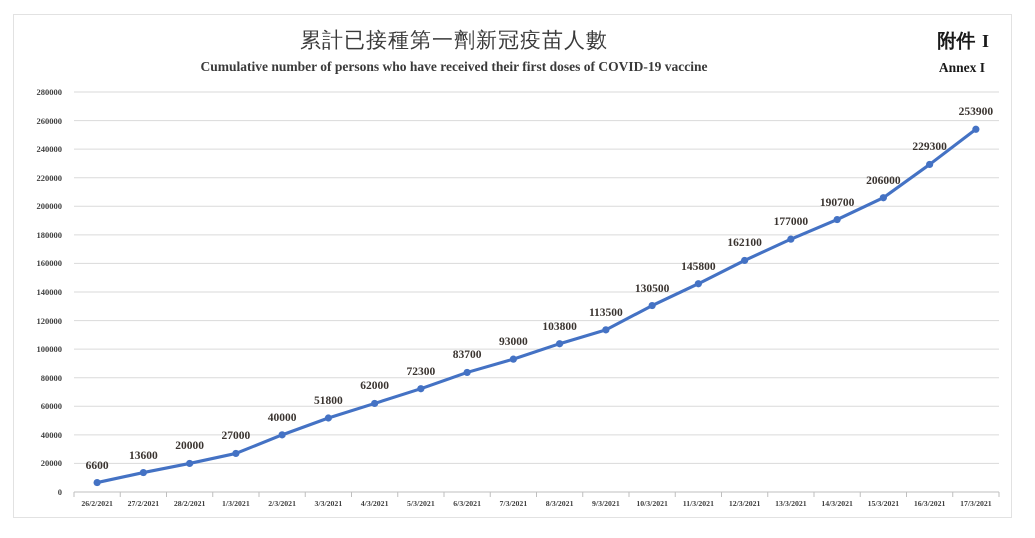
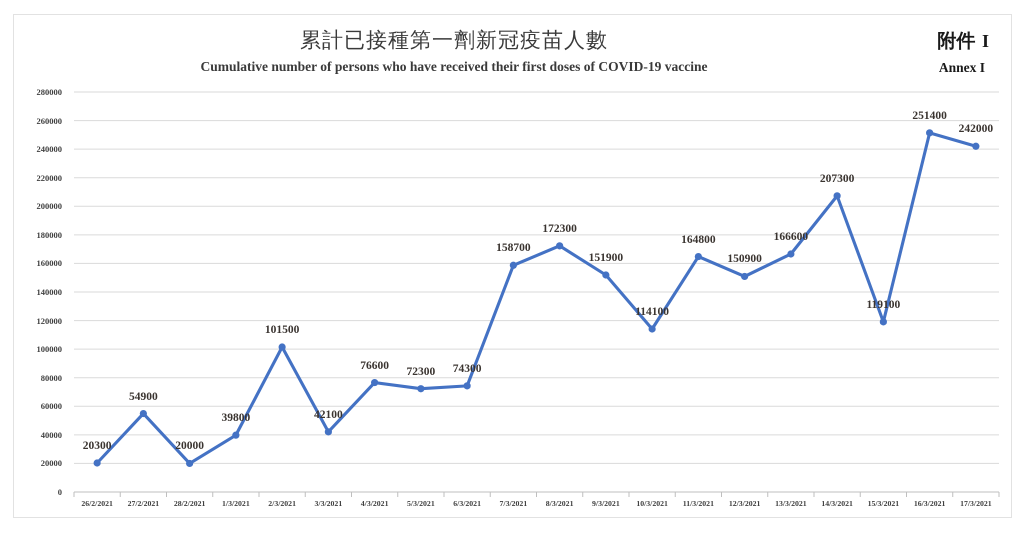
26/2/2021: 6600 -> 20300
27/2/2021: 13600 -> 54900
1/3/2021: 27000 -> 39800
2/3/2021: 40000 -> 101500
3/3/2021: 51800 -> 42100
4/3/2021: 62000 -> 76600
6/3/2021: 83700 -> 74300
7/3/2021: 93000 -> 158700
8/3/2021: 103800 -> 172300
9/3/2021: 113500 -> 151900
10/3/2021: 130500 -> 114100
11/3/2021: 145800 -> 164800
12/3/2021: 162100 -> 150900
13/3/2021: 177000 -> 166600
14/3/2021: 190700 -> 207300
15/3/2021: 206000 -> 119100
16/3/2021: 229300 -> 251400
17/3/2021: 253900 -> 242000
